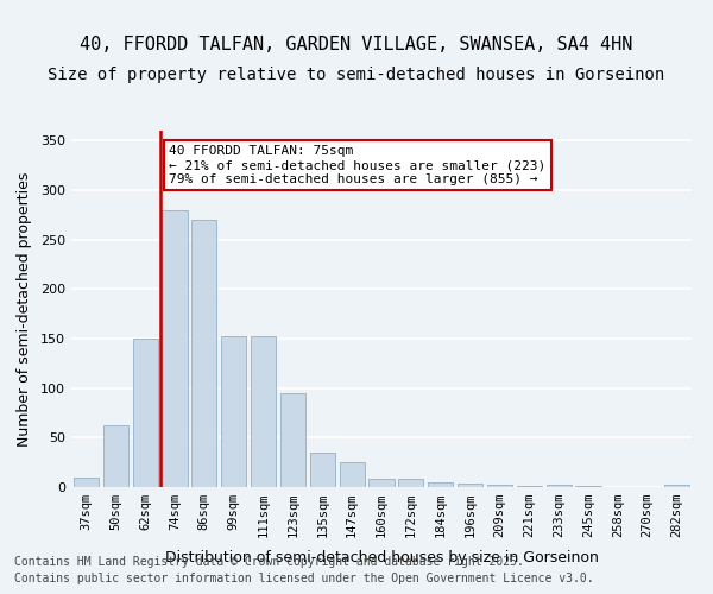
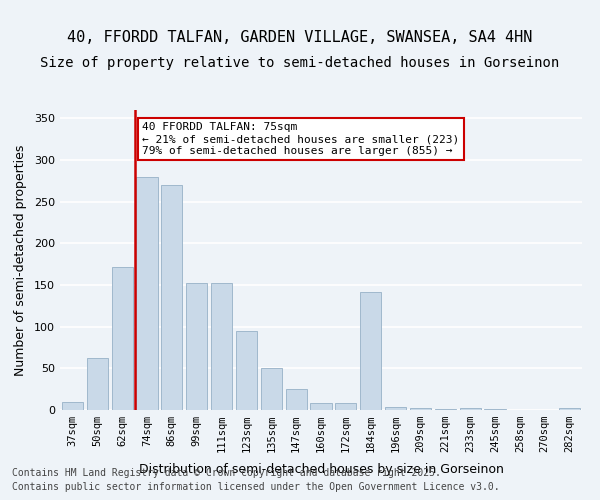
62sqm: 150 -> 172
135sqm: 35 -> 50
184sqm: 5 -> 142
